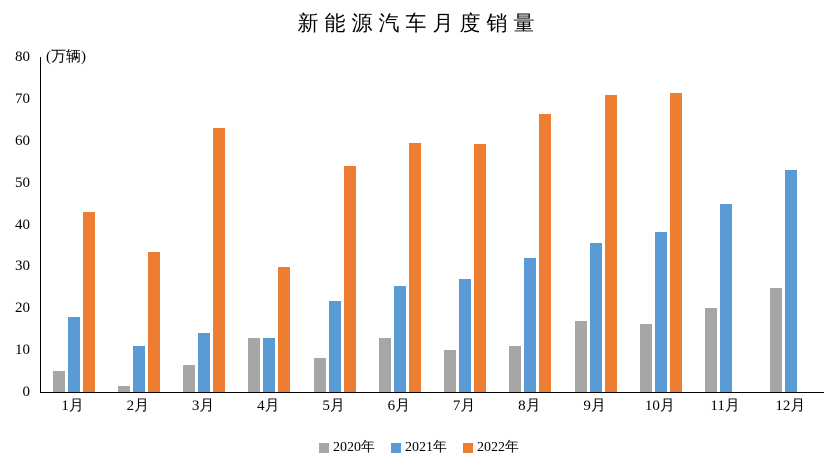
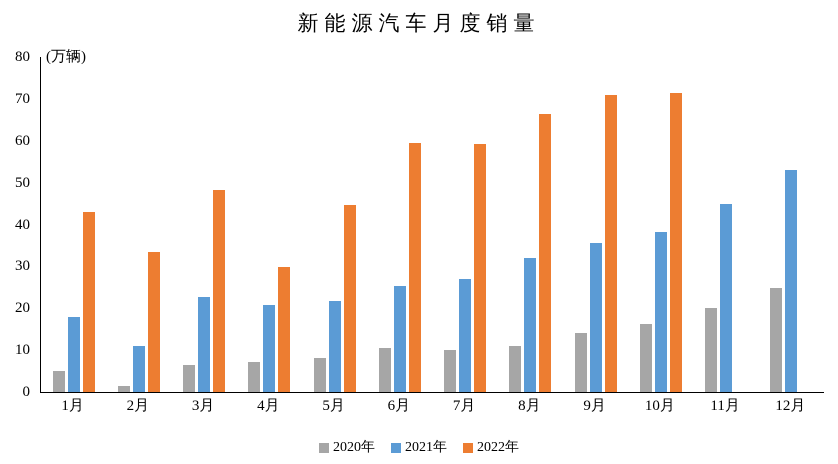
2021年/3月: 14 -> 23
2022年/3月: 63 -> 48
2020年/4月: 13 -> 7
2021年/4月: 13 -> 21
2022年/5月: 54 -> 45
2020年/6月: 13 -> 10
2020年/9月: 17 -> 14
